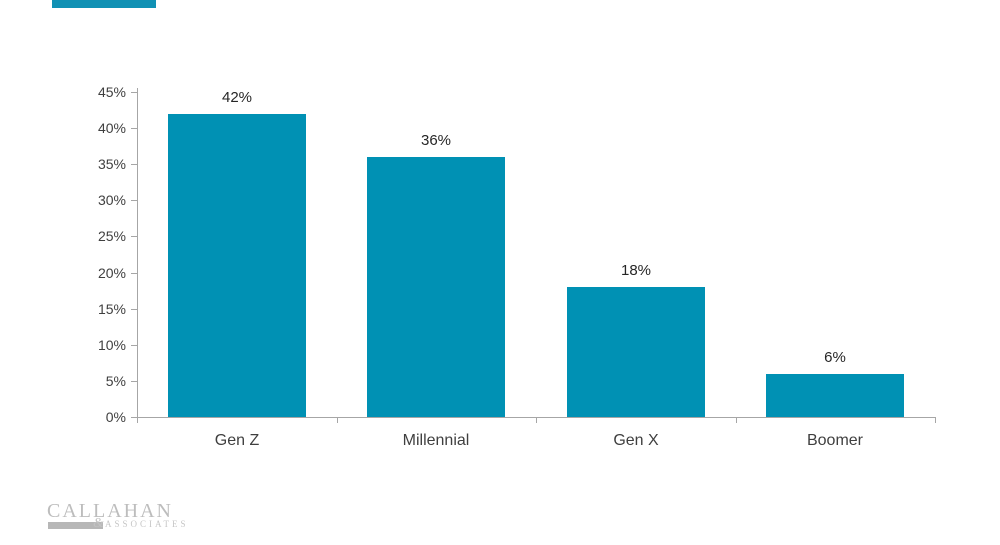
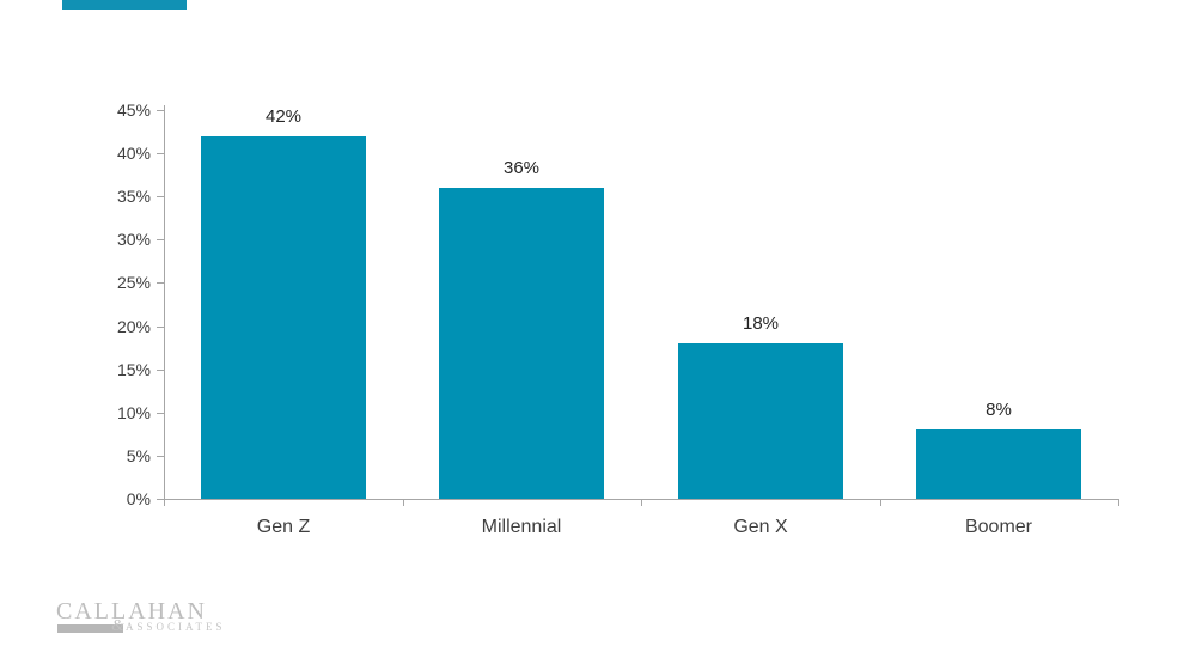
Boomer: 6% -> 8%
